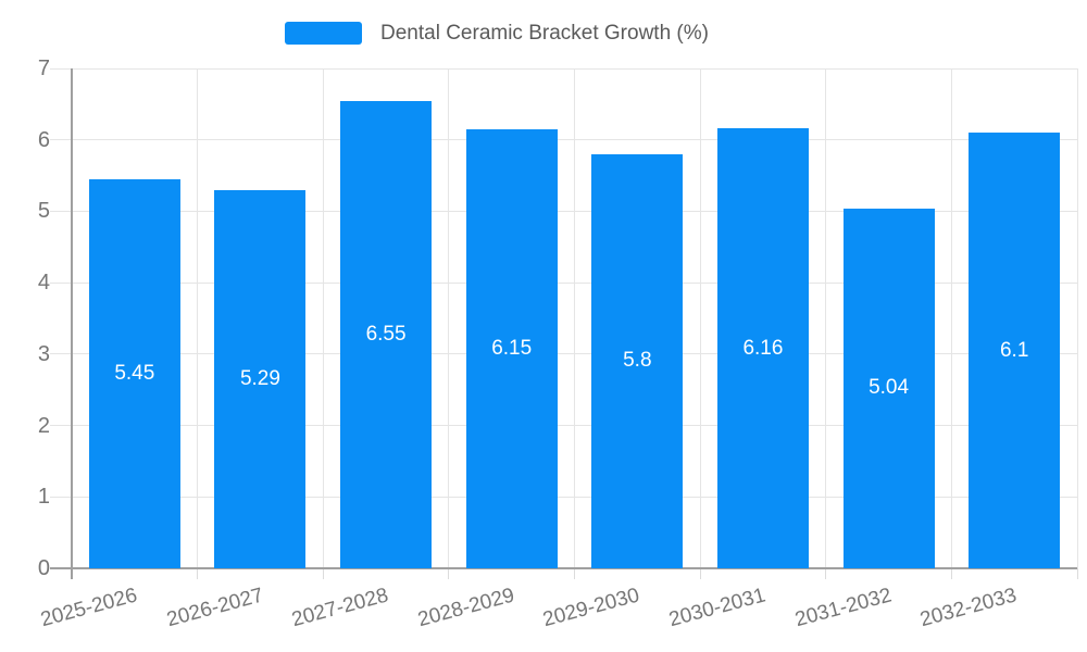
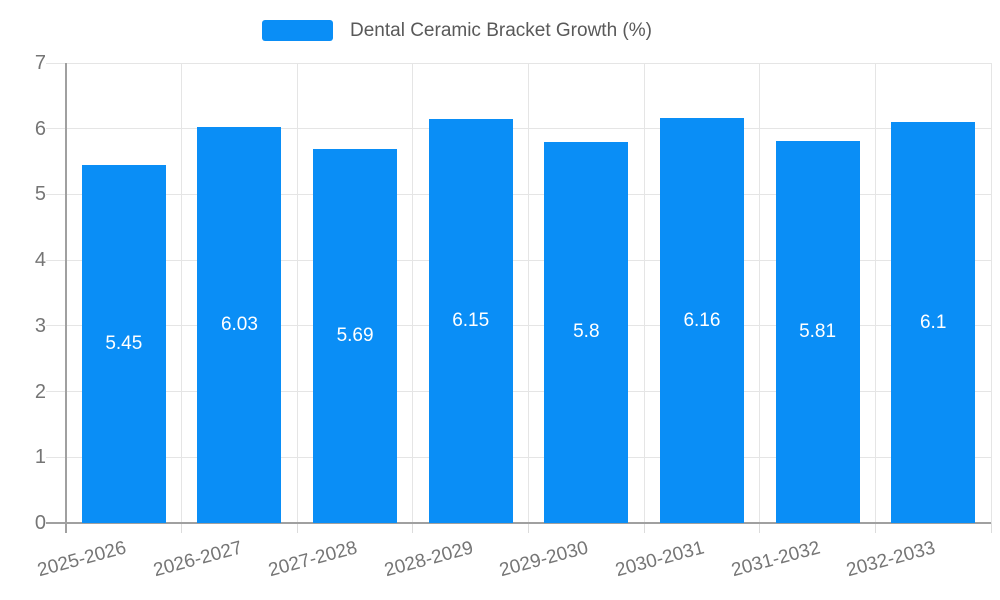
2026-2027: 5.29 -> 6.03
2027-2028: 6.55 -> 5.69
2031-2032: 5.04 -> 5.81
